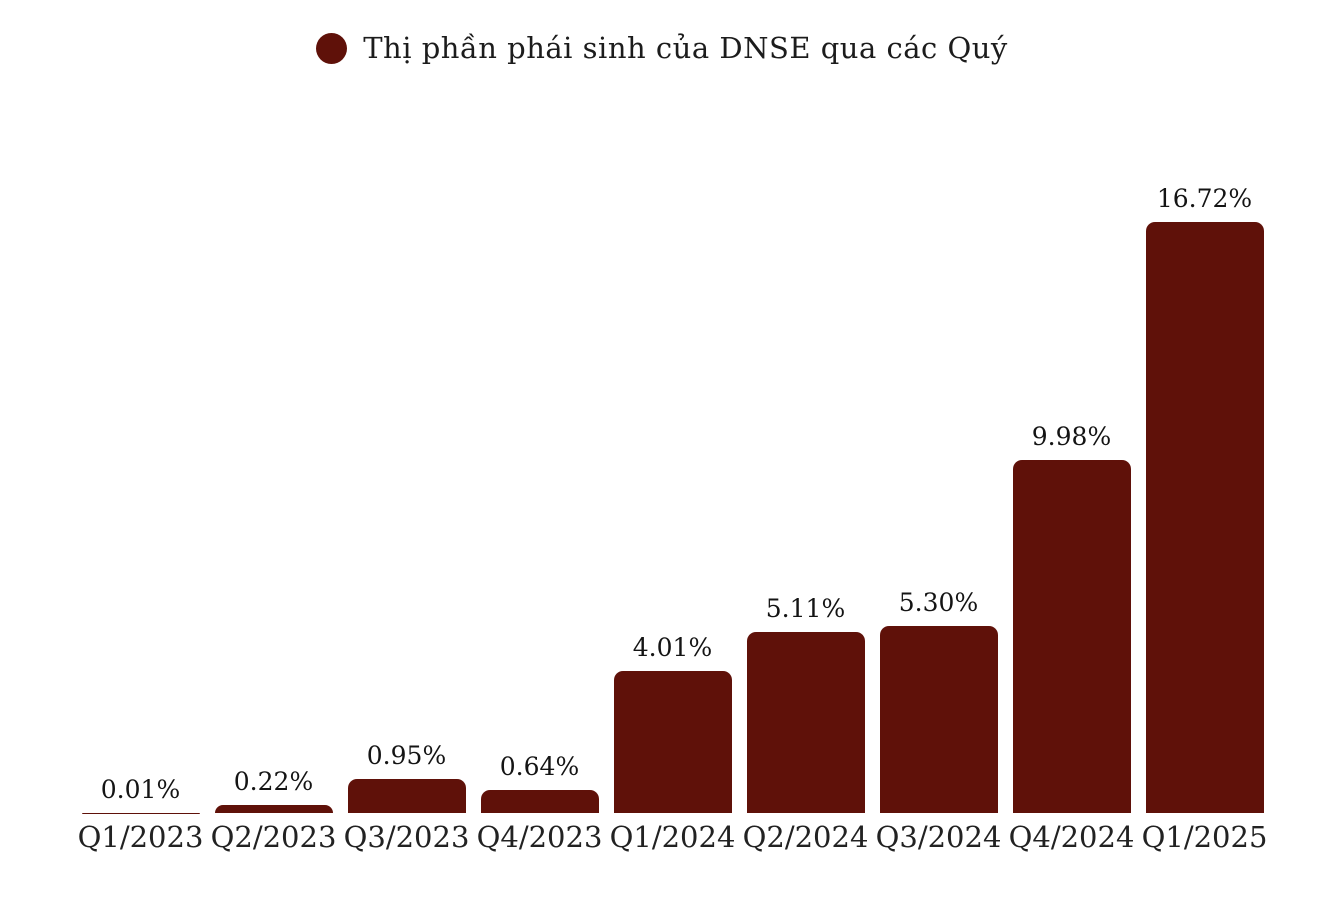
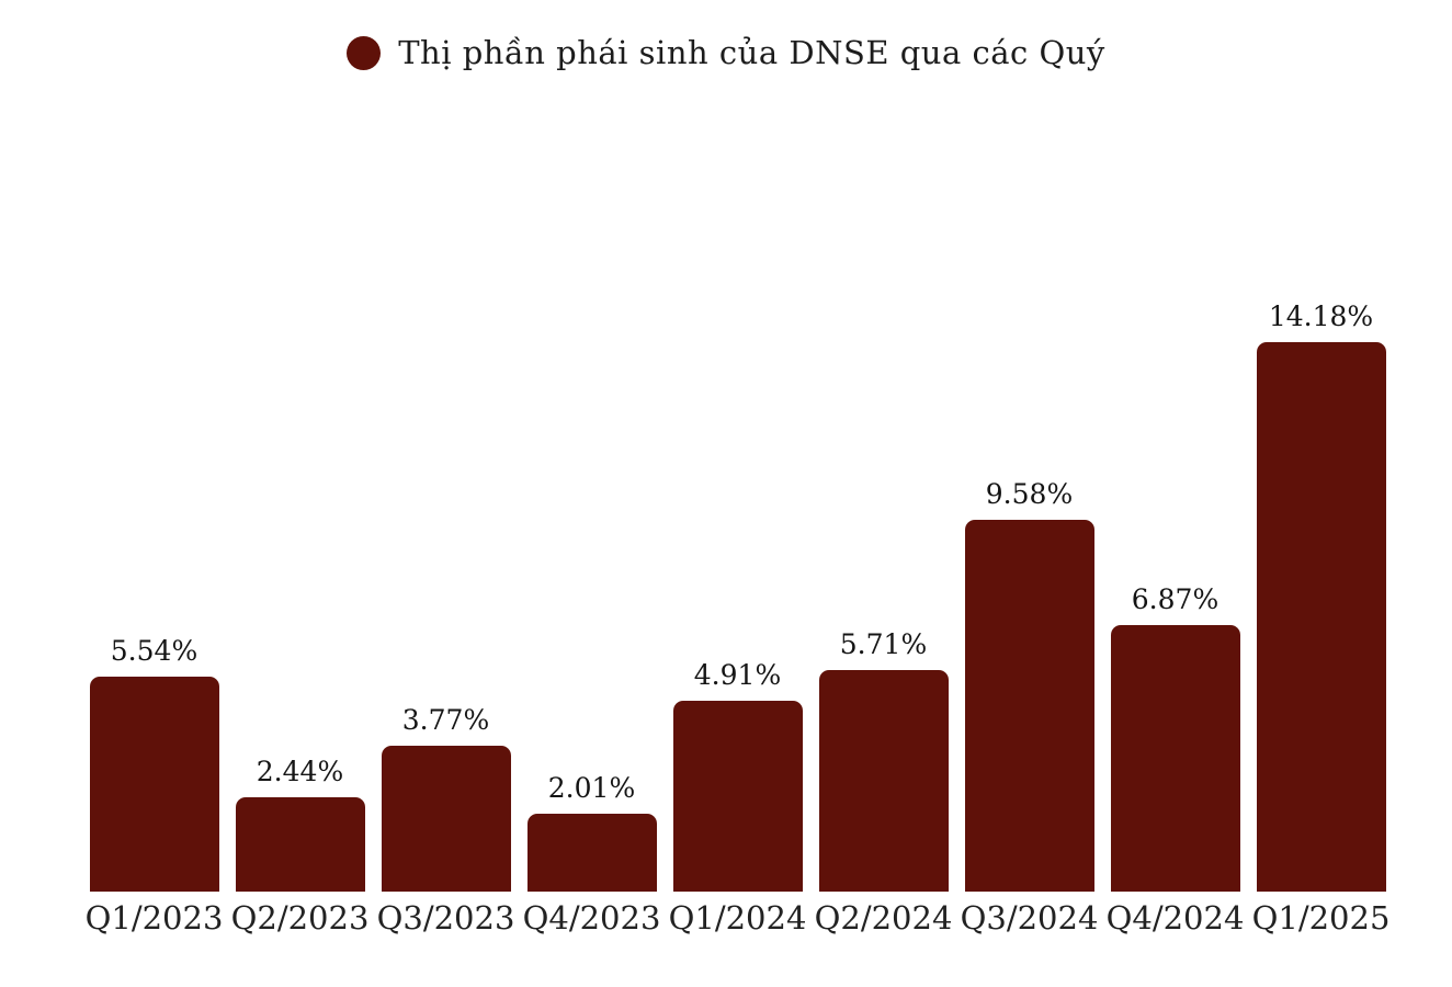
Q1/2023: 0.01% -> 5.54%
Q2/2023: 0.22% -> 2.44%
Q3/2023: 0.95% -> 3.77%
Q4/2023: 0.64% -> 2.01%
Q1/2024: 4.01% -> 4.91%
Q2/2024: 5.11% -> 5.71%
Q3/2024: 5.30% -> 9.58%
Q4/2024: 9.98% -> 6.87%
Q1/2025: 16.72% -> 14.18%
